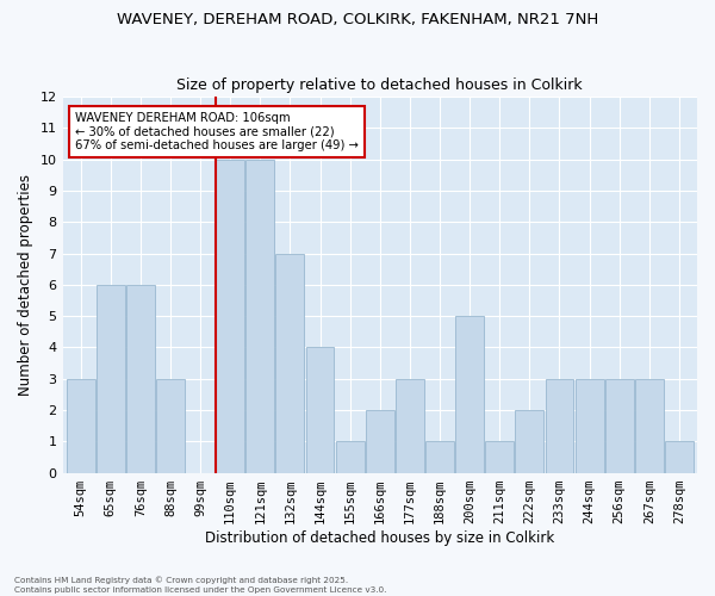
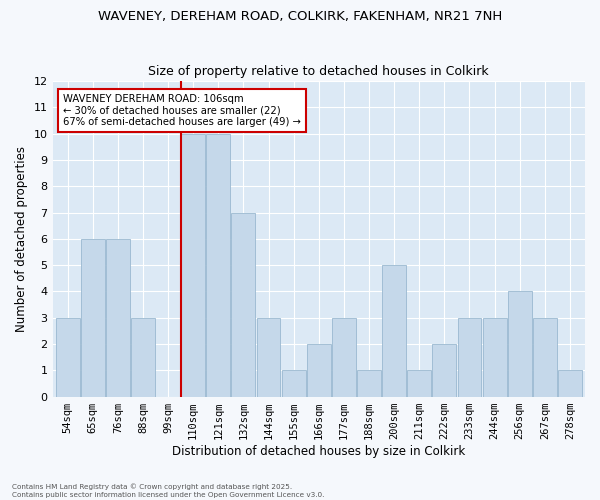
144sqm: 4 -> 3
256sqm: 3 -> 4
